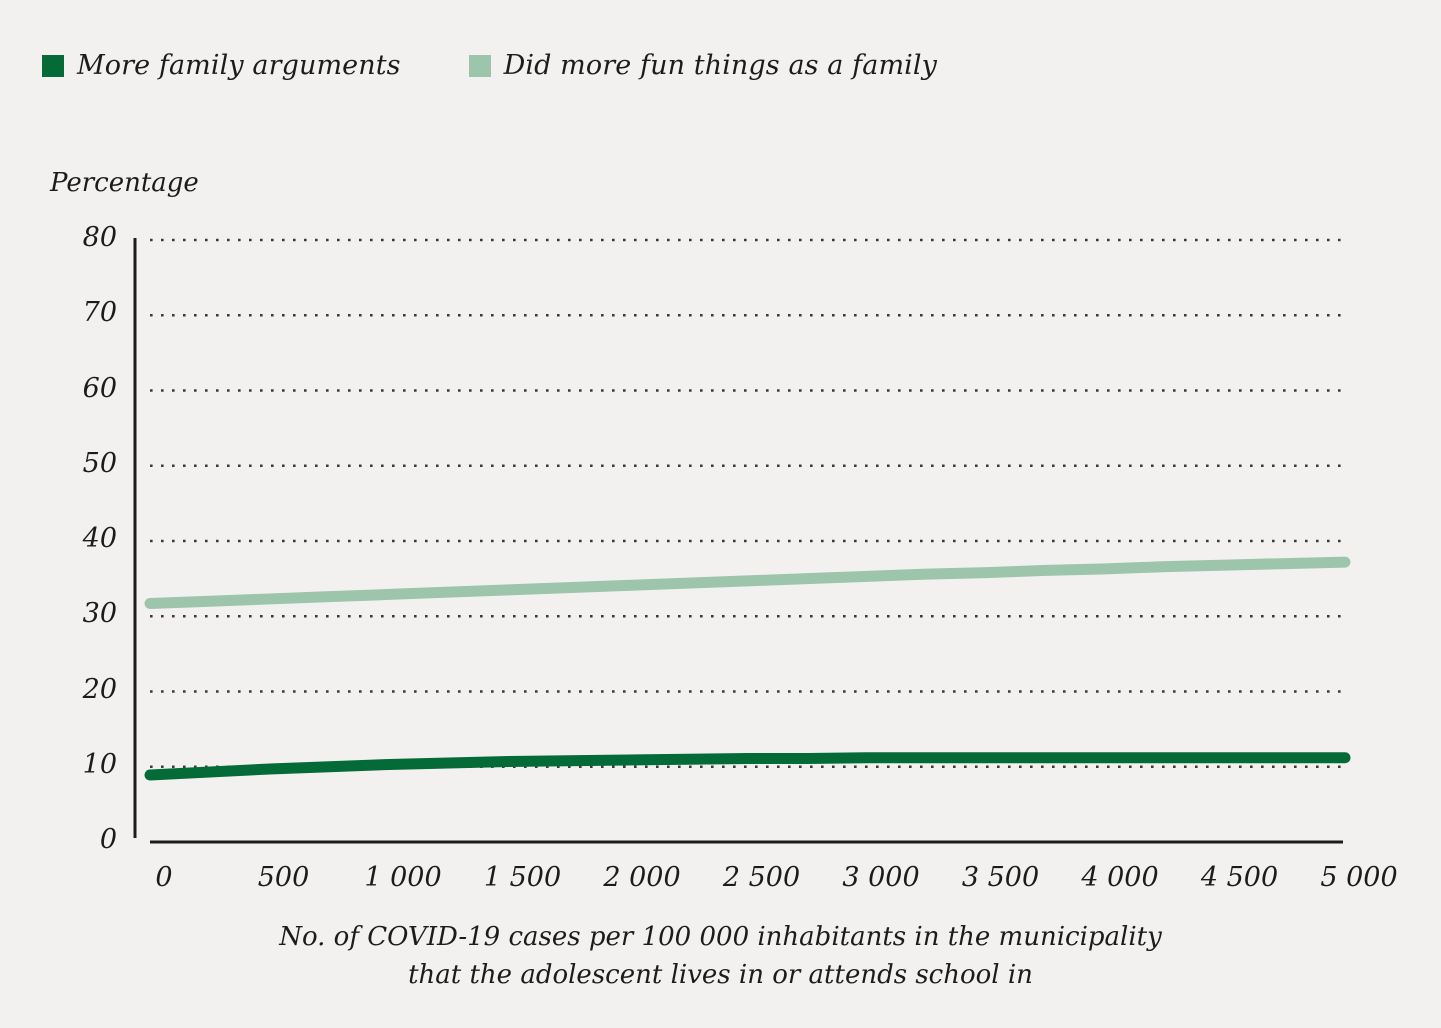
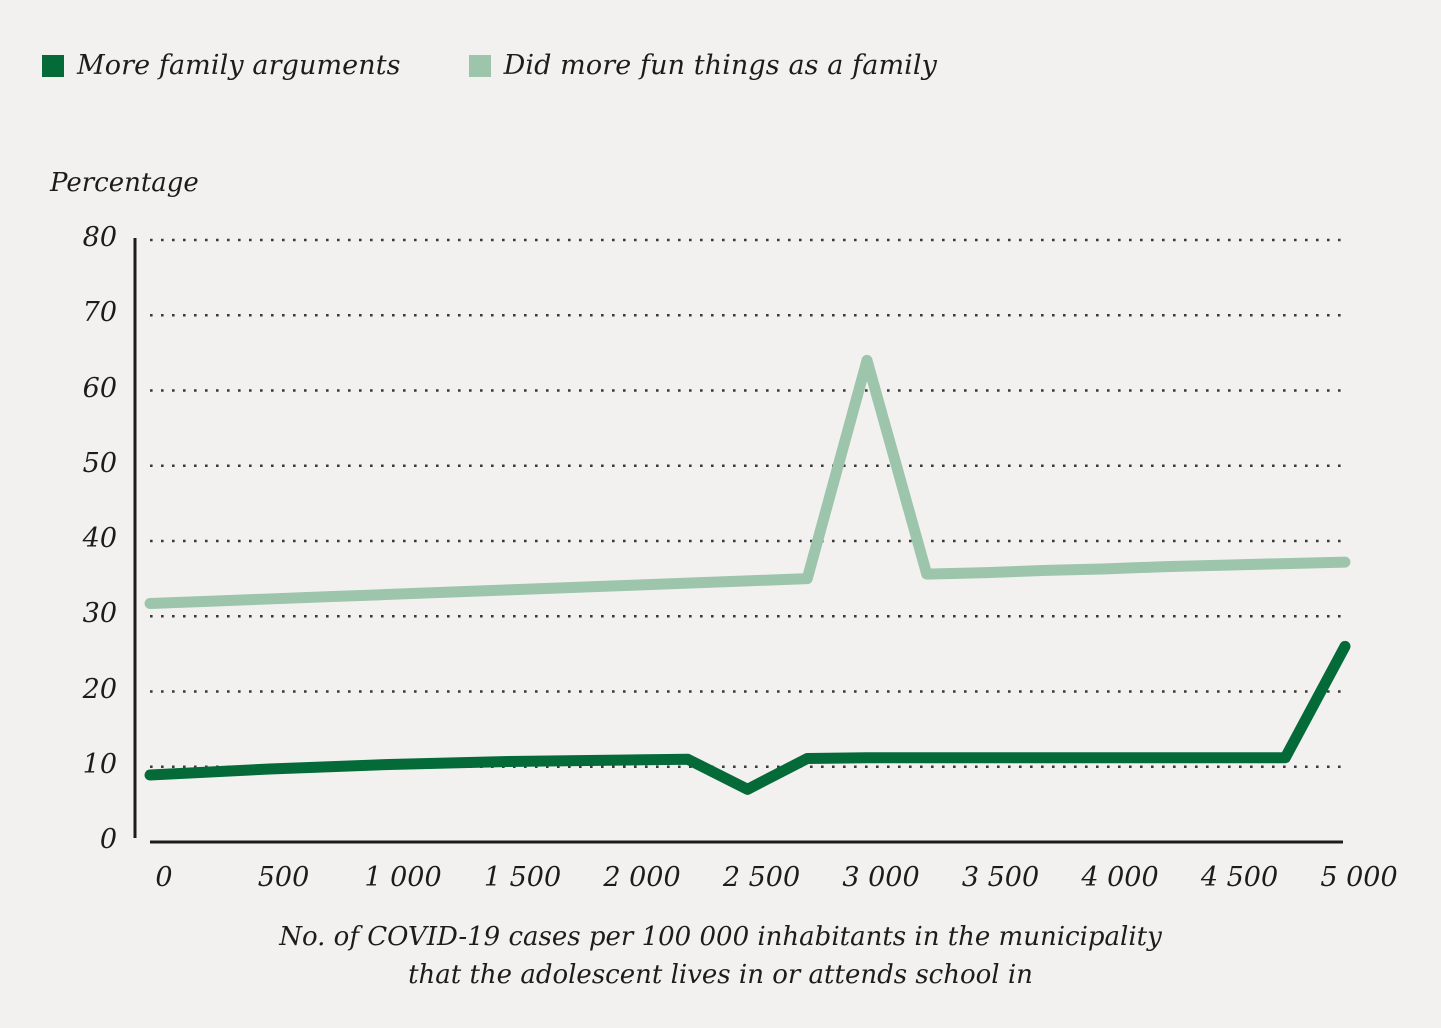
More family arguments/2500: 11 -> 7
Did more fun things as a family/3000: 35 -> 64
More family arguments/5000: 11 -> 26
